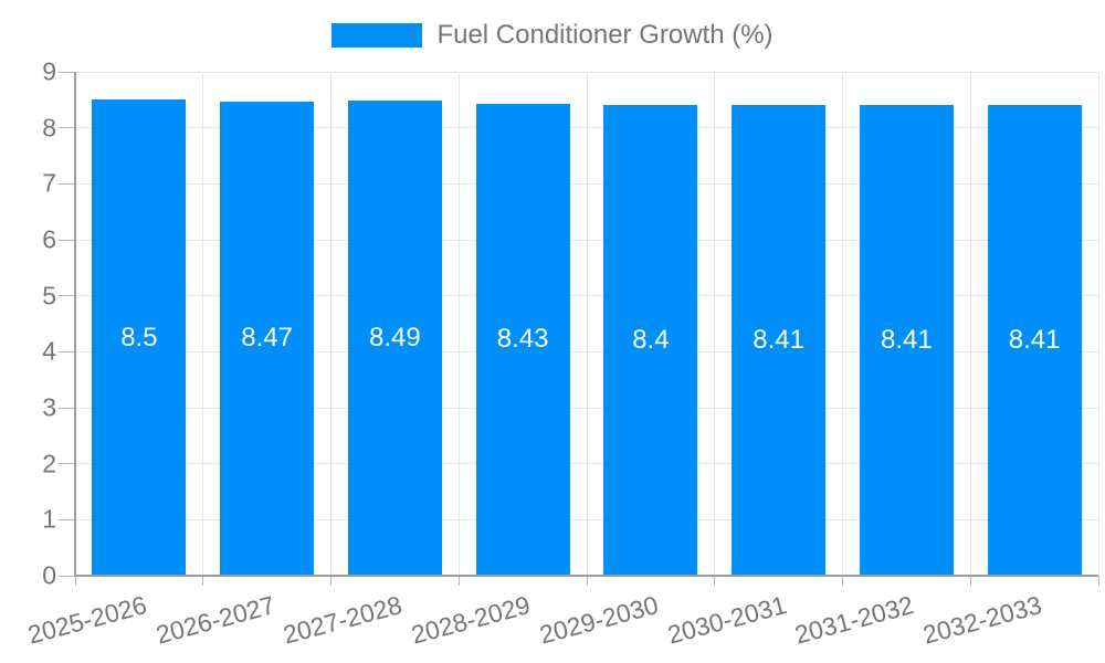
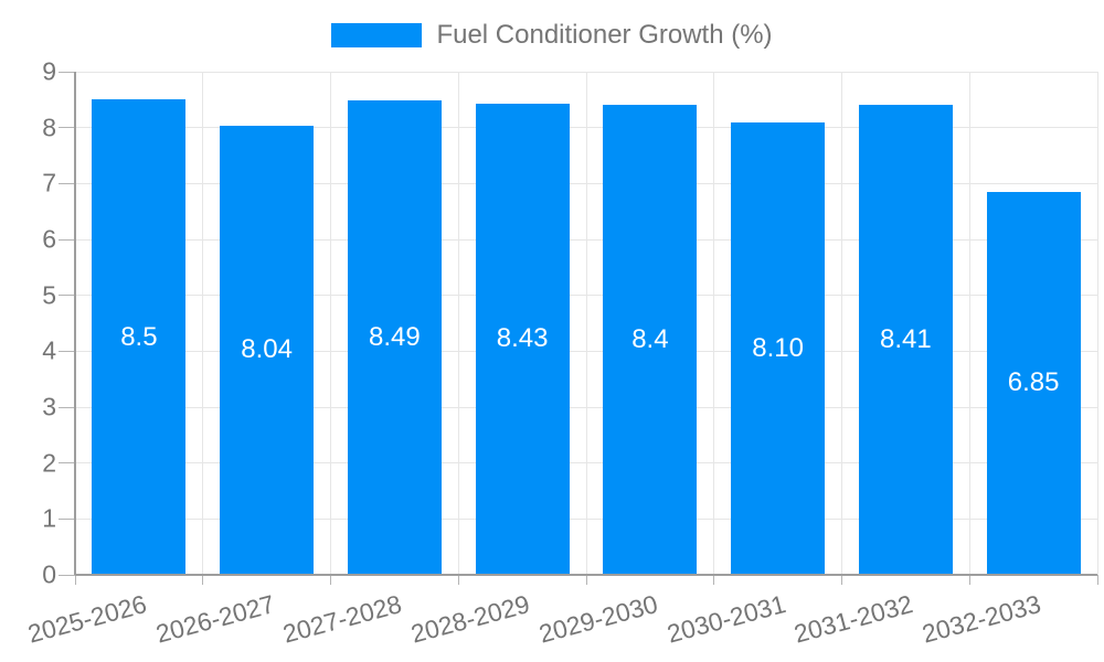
2026-2027: 8.47 -> 8.04
2030-2031: 8.41 -> 8.10
2032-2033: 8.41 -> 6.85
